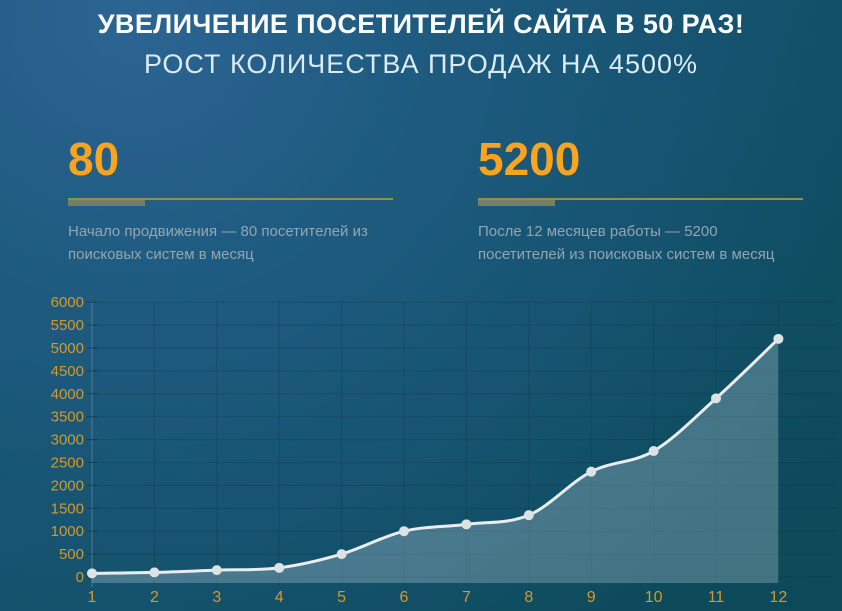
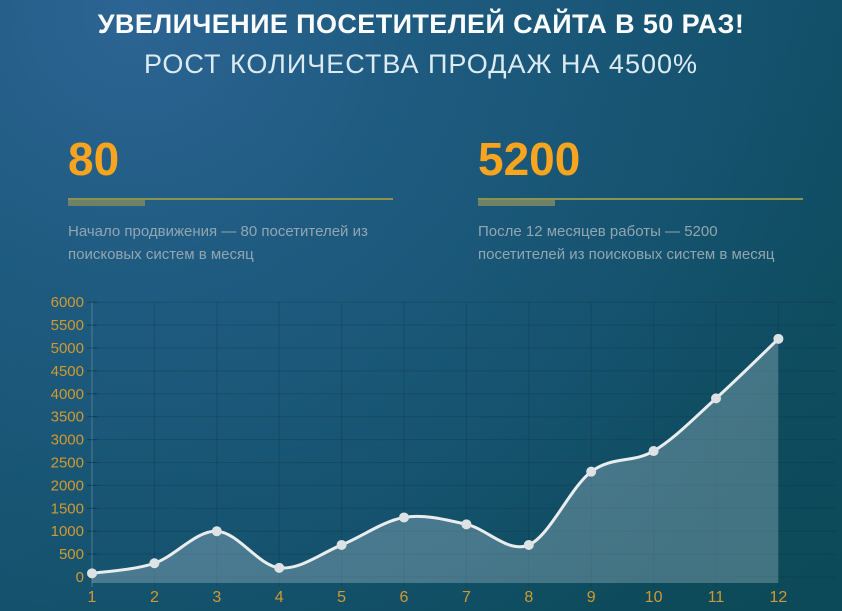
2: 100 -> 300
3: 200 -> 1000
5: 500 -> 700
6: 1000 -> 1300
8: 1400 -> 700
